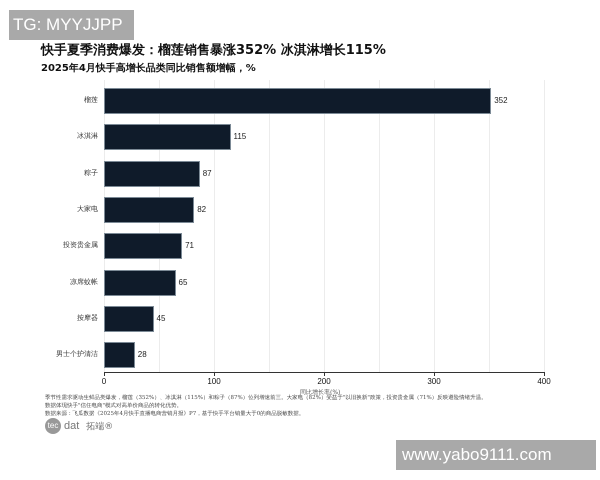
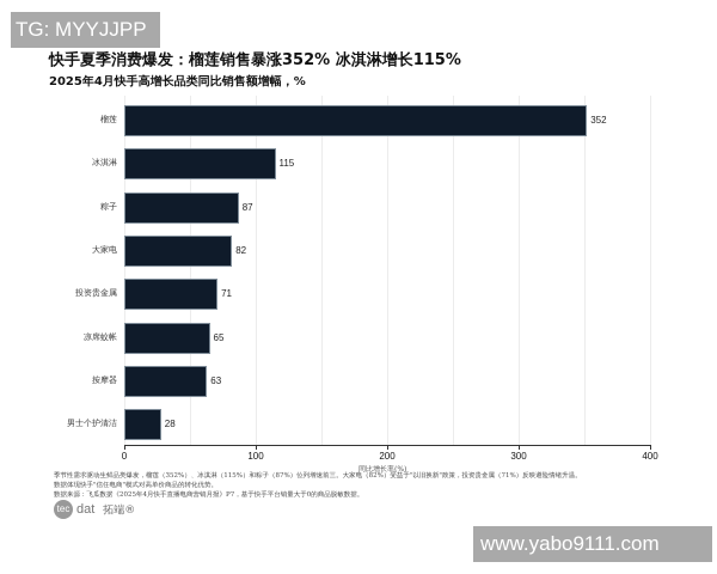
按摩器: 45 -> 63
